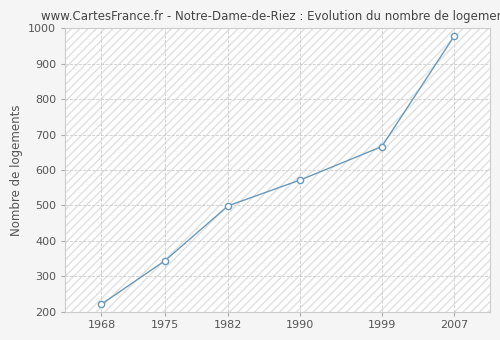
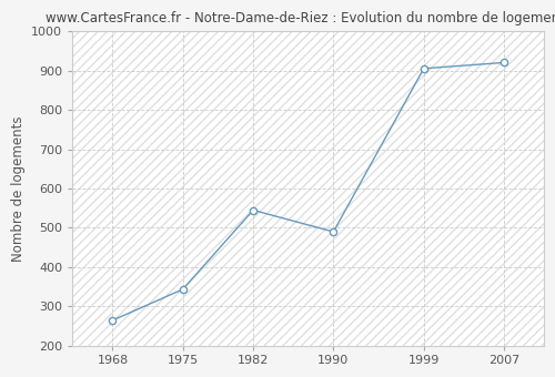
1968: 222 -> 265
1982: 499 -> 545
1990: 572 -> 490
1999: 666 -> 905
2007: 977 -> 920
